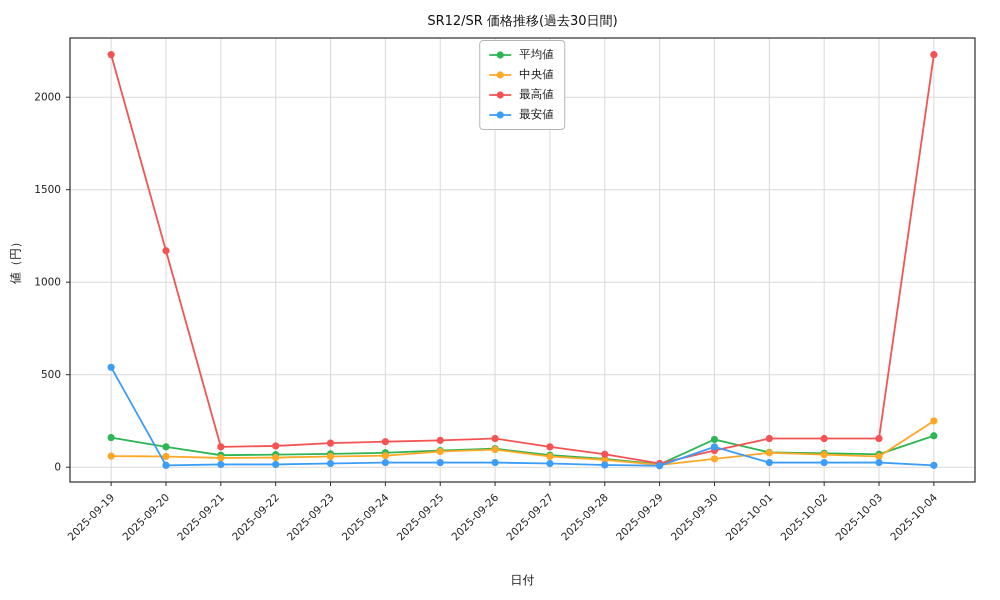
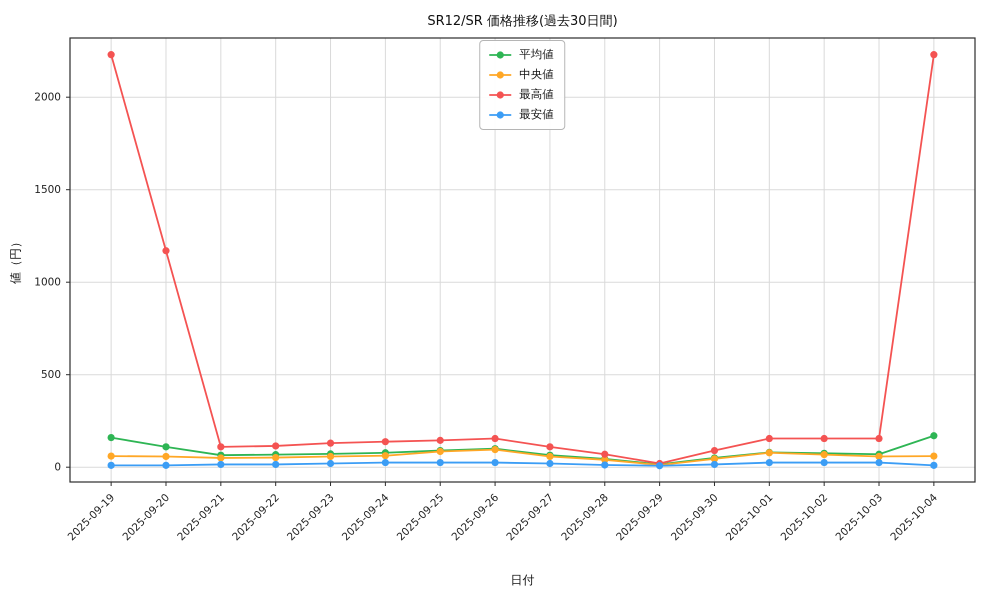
最安値/2025-09-19: 540 -> 10
平均値/2025-09-30: 150 -> 50
最安値/2025-09-30: 110 -> 20
中央値/2025-10-04: 250 -> 60
